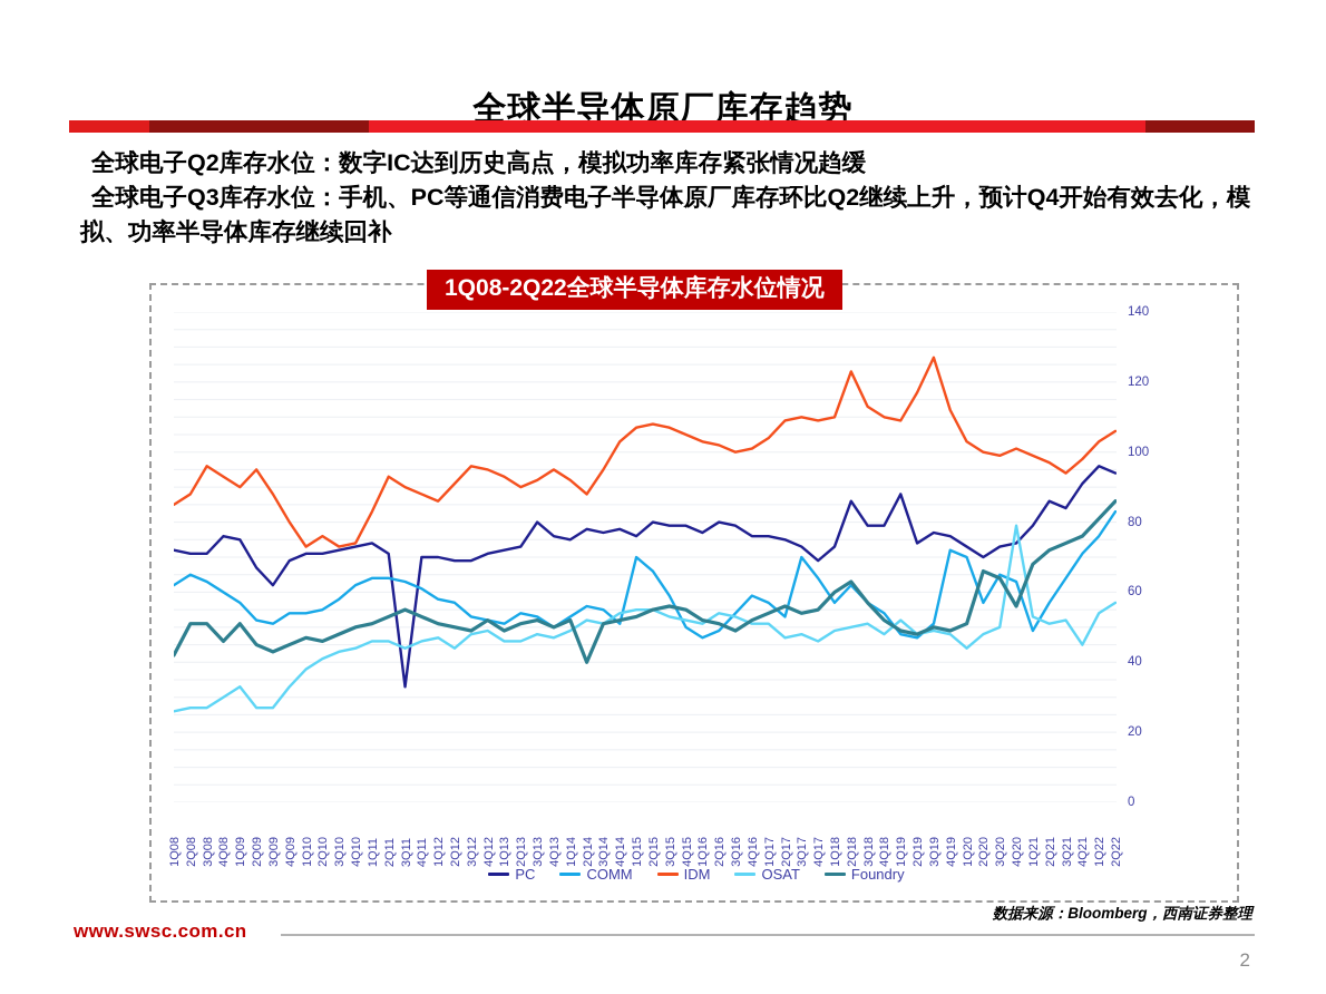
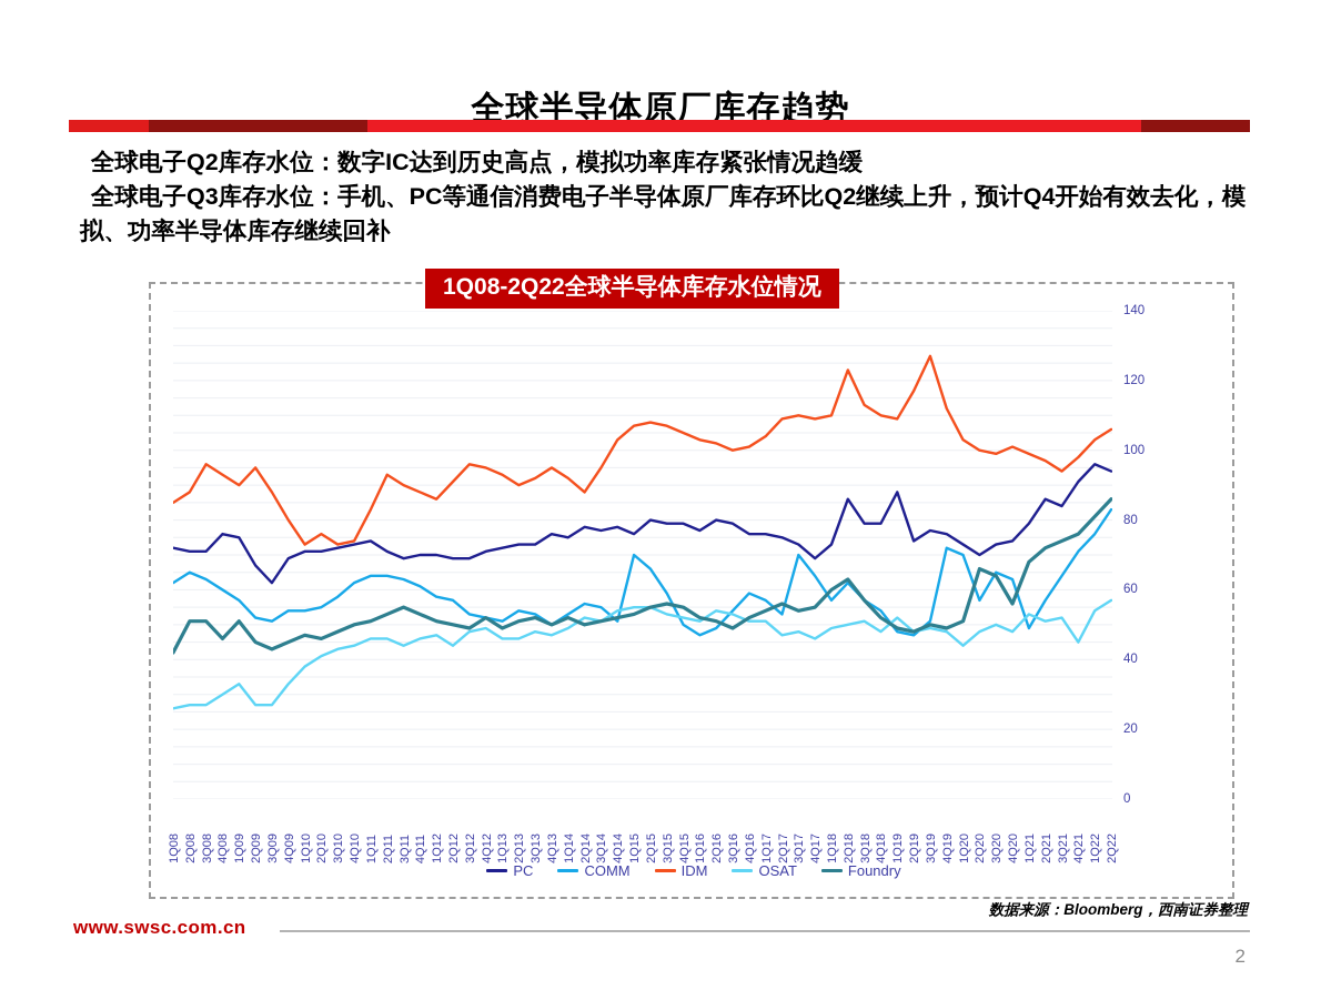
PC/3Q11: 33 -> 69
PC/3Q13: 80 -> 73
Foundry/2Q14: 40 -> 50
OSAT/4Q20: 79 -> 48
